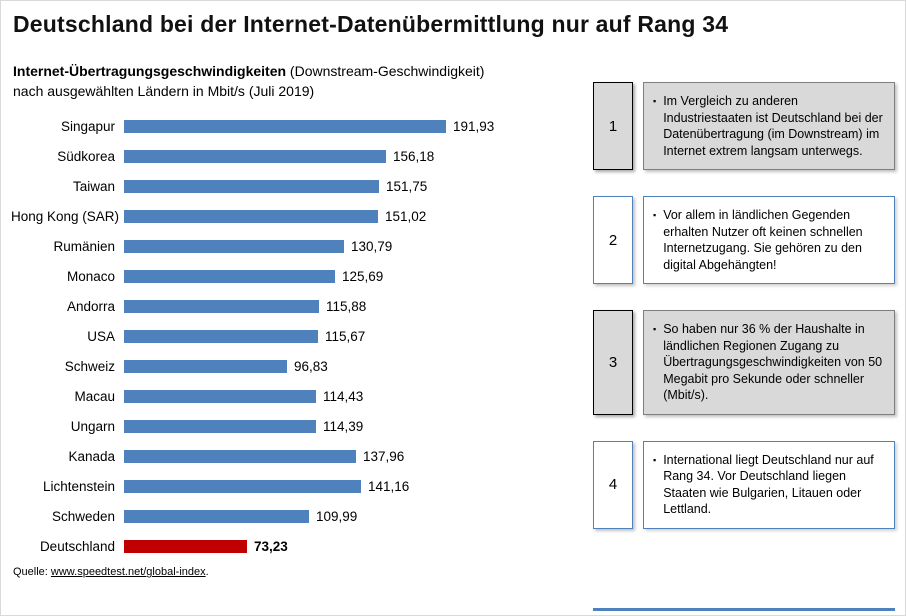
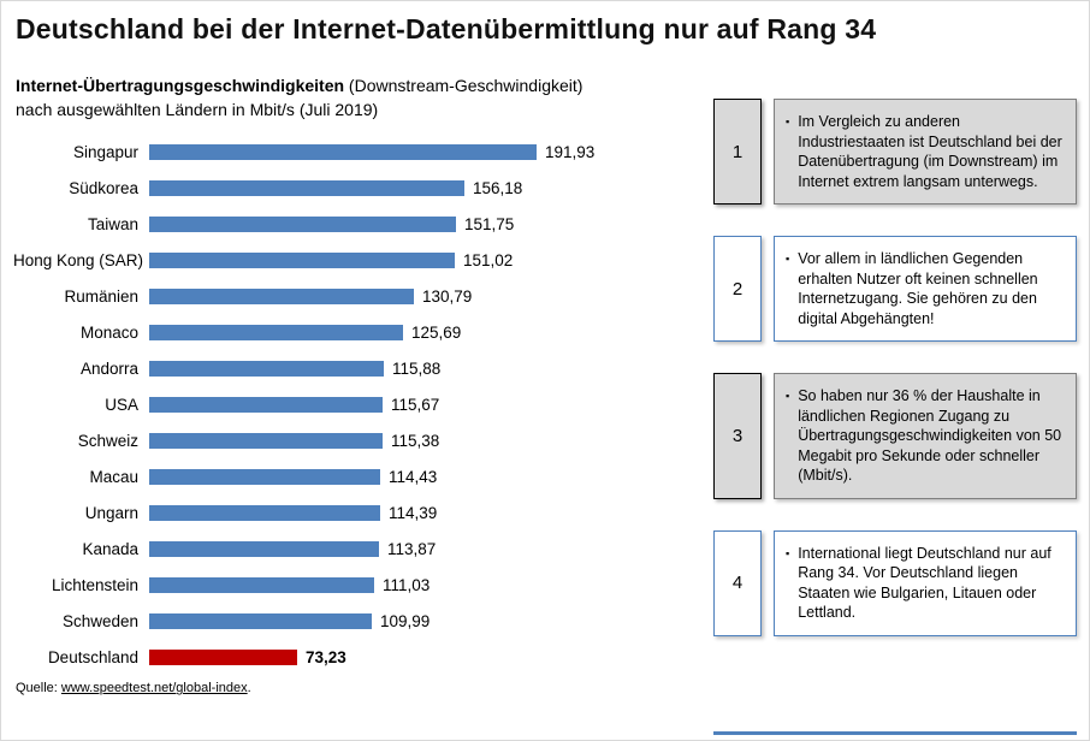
Schweiz: 96,83 -> 115,38
Kanada: 137,96 -> 113,87
Lichtenstein: 141,16 -> 111,03
